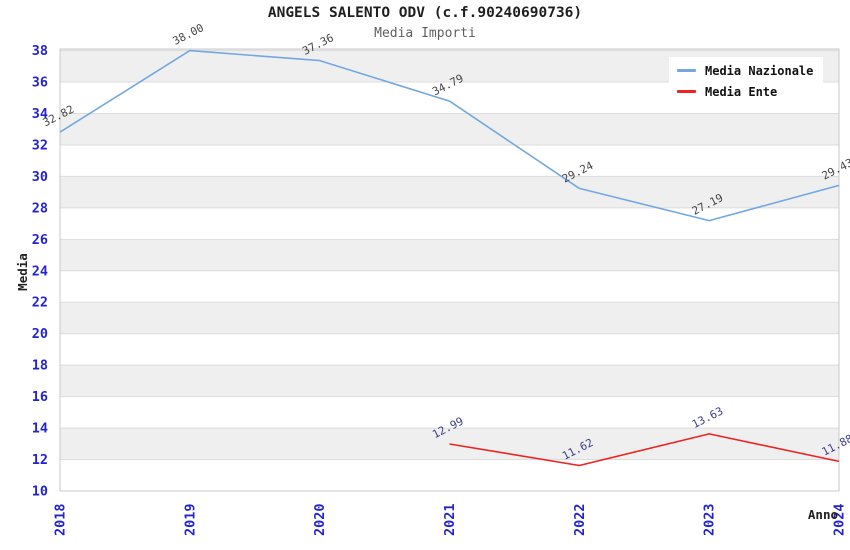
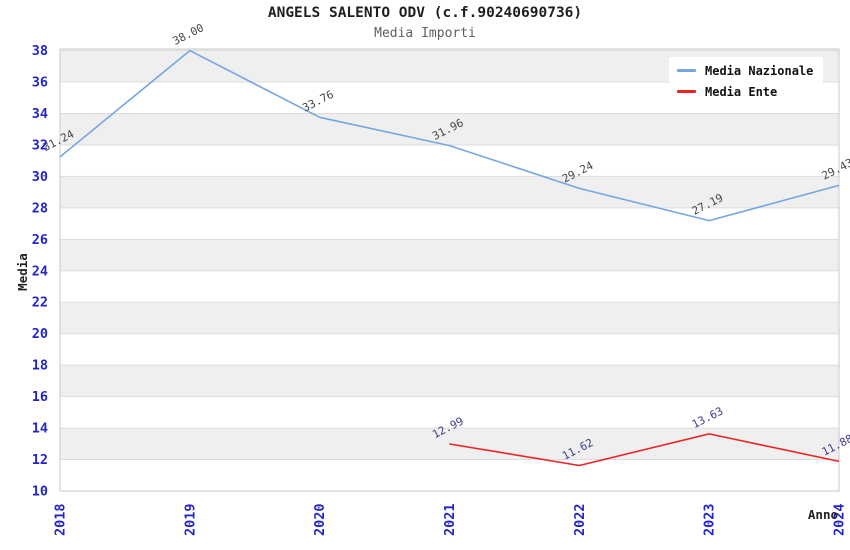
Media Nazionale/2018: 32.82 -> 31.24
Media Nazionale/2020: 37.36 -> 33.76
Media Nazionale/2021: 34.79 -> 31.96
